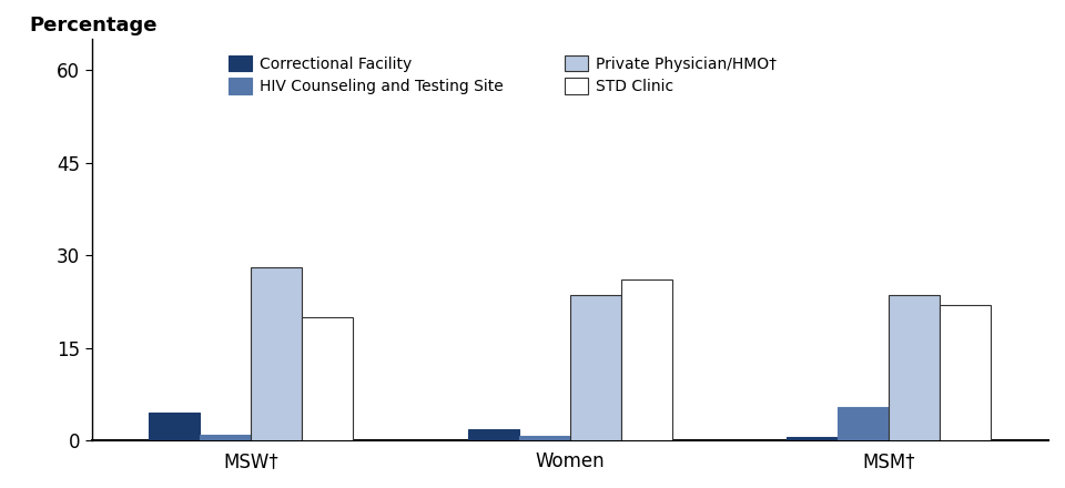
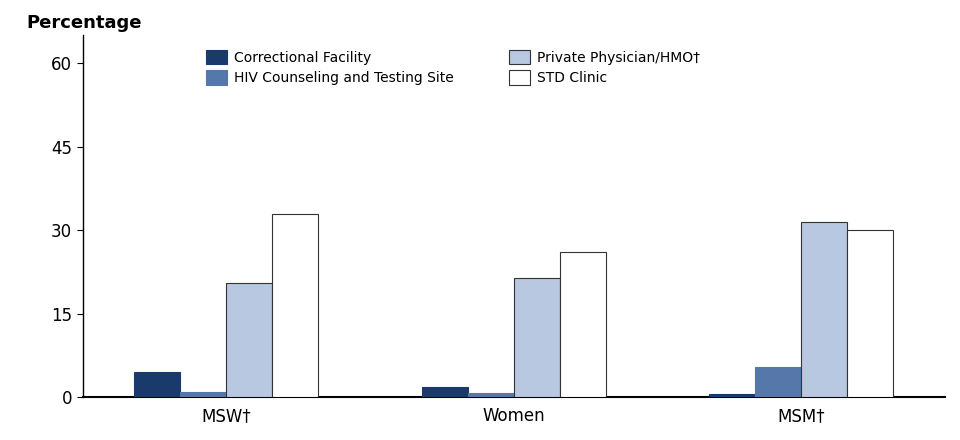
Private Physician/HMO†/MSW†: 28.0 -> 20.5
STD Clinic/MSW†: 20 -> 33
Private Physician/HMO†/Women: 23.6 -> 21.5
Private Physician/HMO†/MSM†: 23.6 -> 31.5
STD Clinic/MSM†: 22 -> 30
